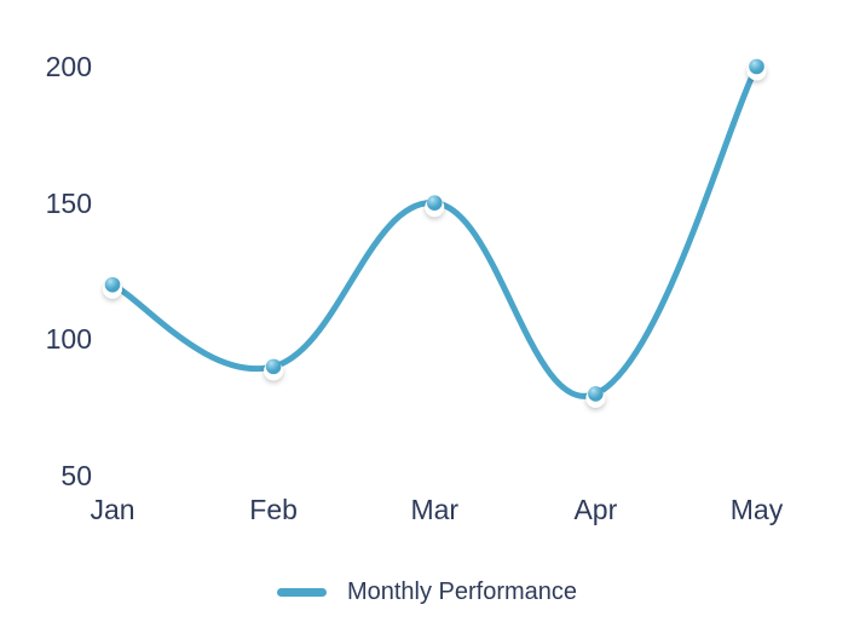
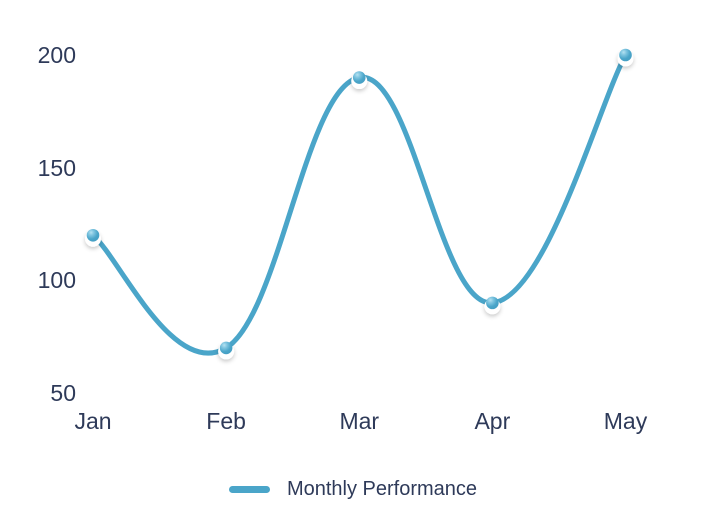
Feb: 90 -> 70
Mar: 150 -> 190
Apr: 80 -> 90
